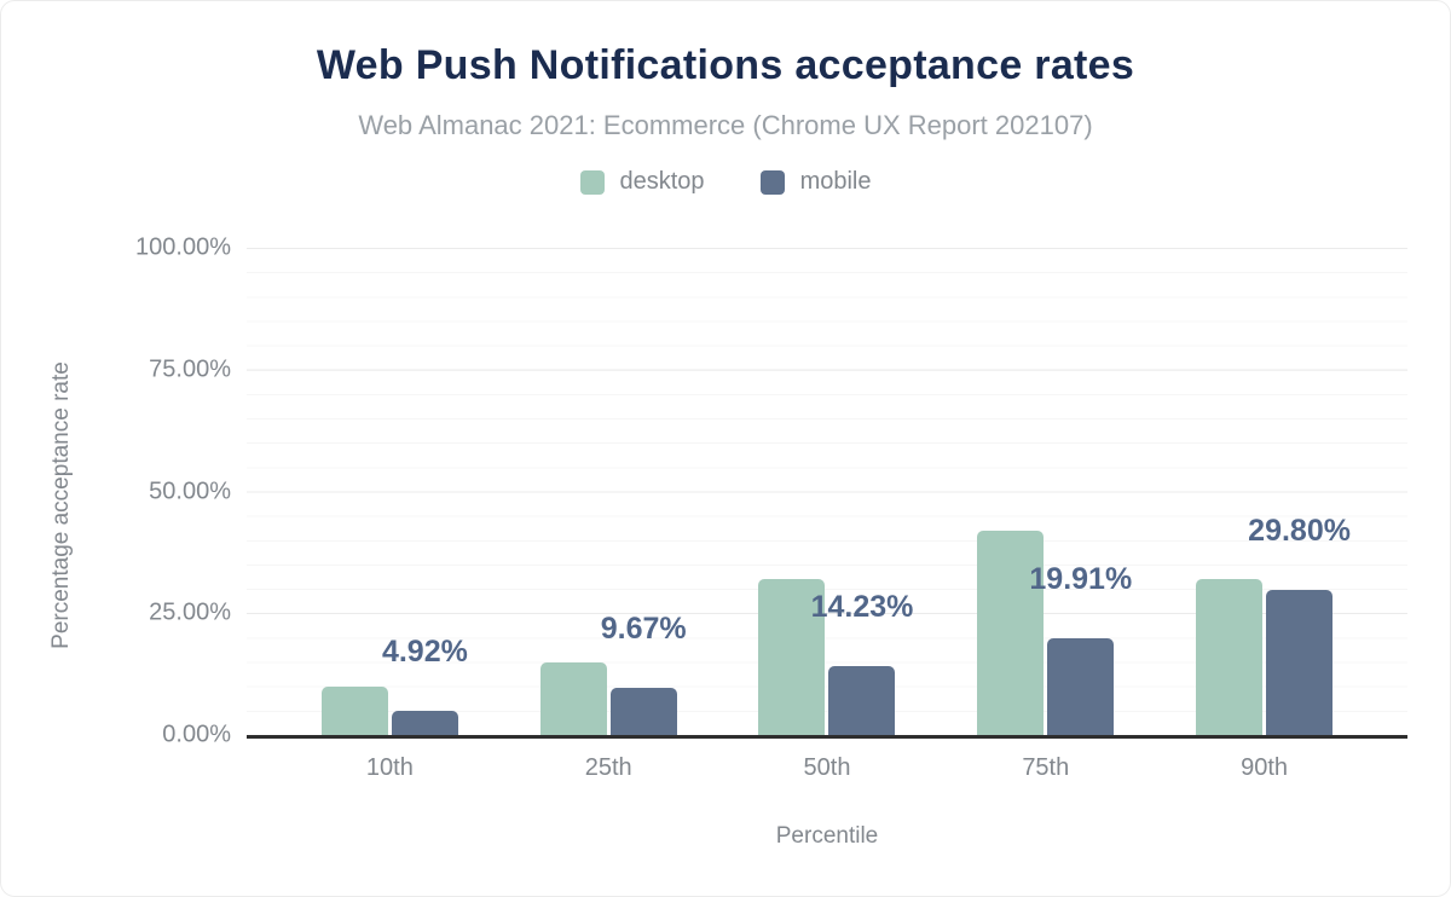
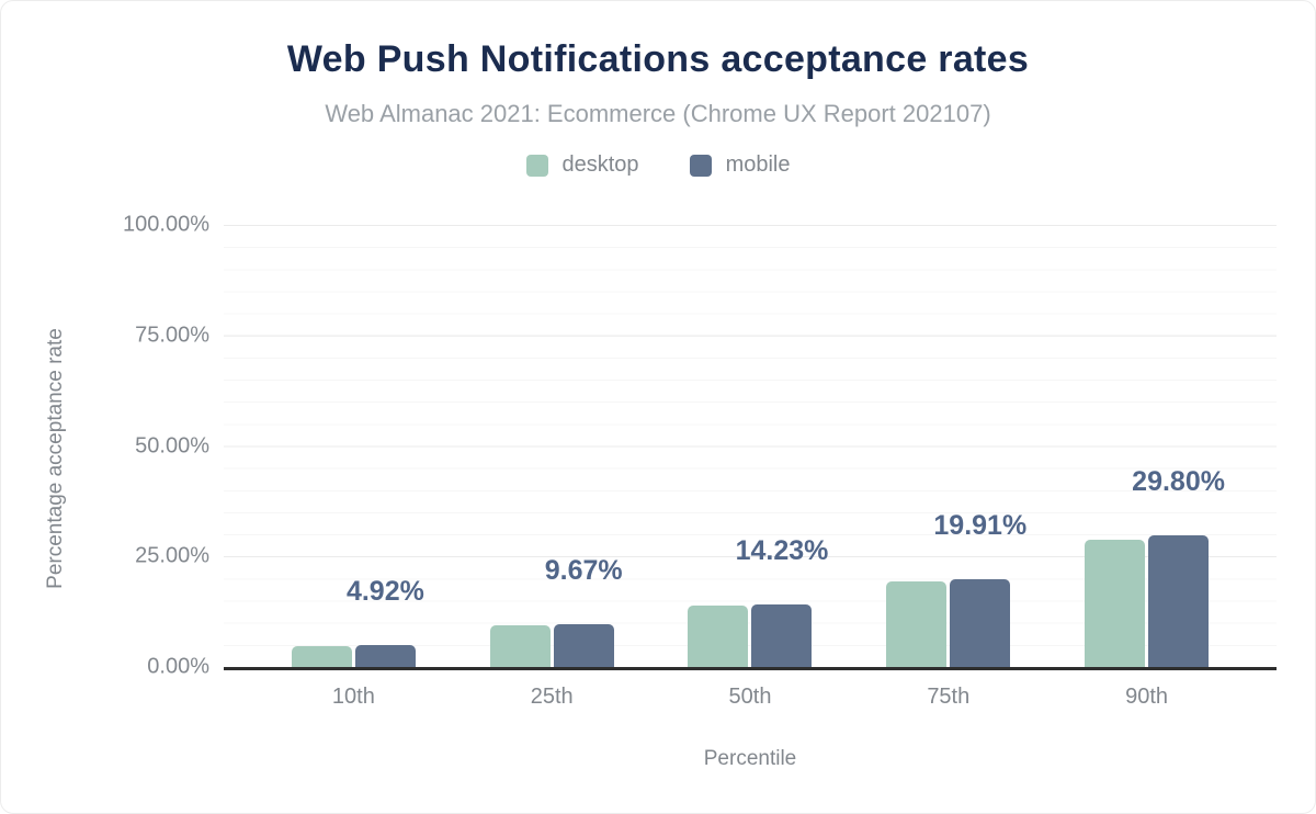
desktop/10th: 10% -> 5%
desktop/25th: 15% -> 9%
desktop/50th: 32% -> 14%
desktop/75th: 42% -> 19%
desktop/90th: 32% -> 29%
